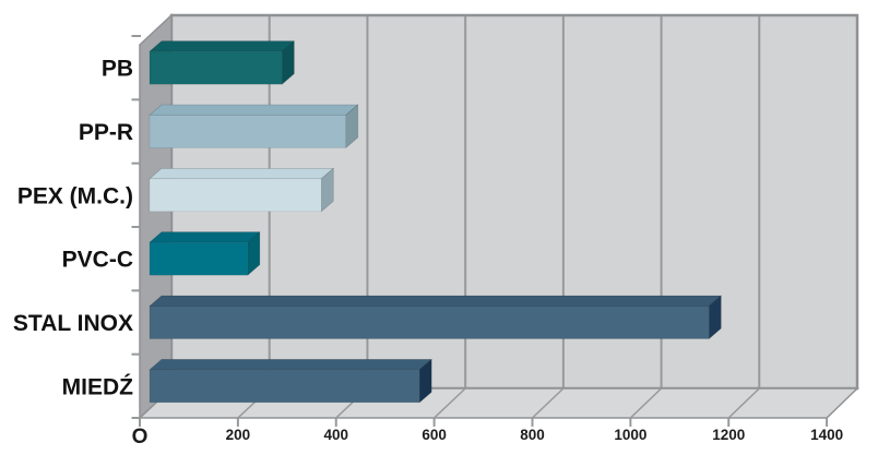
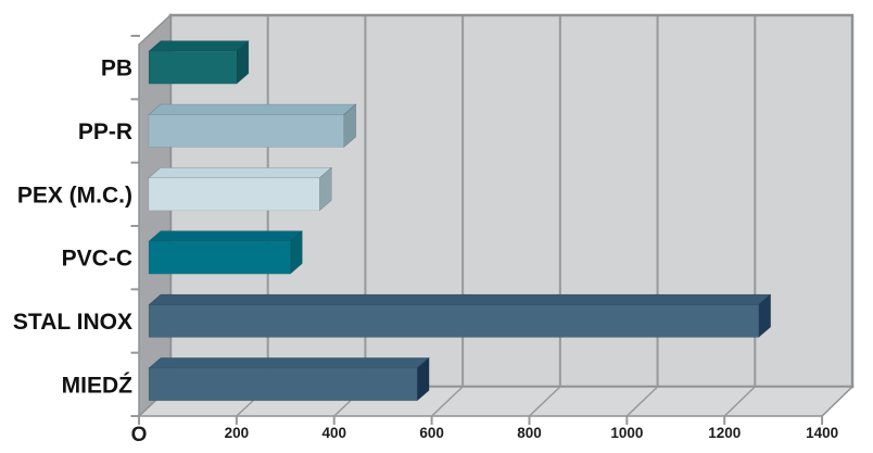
PB: 270 -> 180
PVC-C: 200 -> 290
STAL INOX: 1140 -> 1250
